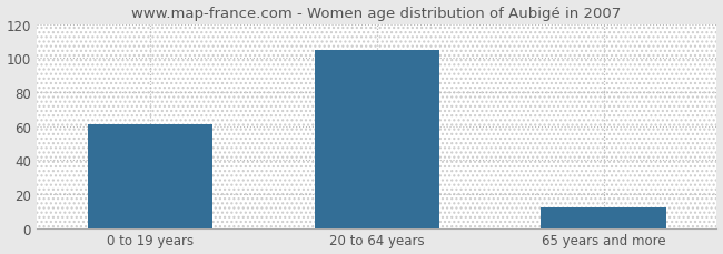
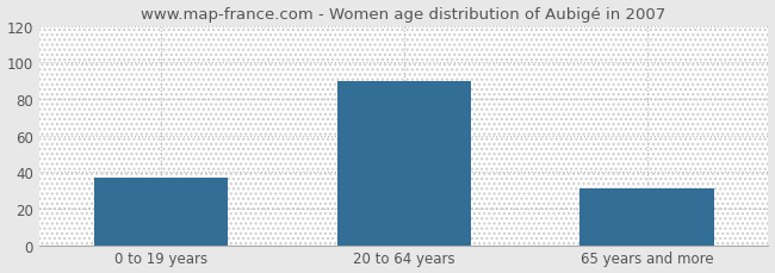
0 to 19 years: 61 -> 37
20 to 64 years: 105 -> 90
65 years and more: 12 -> 31
